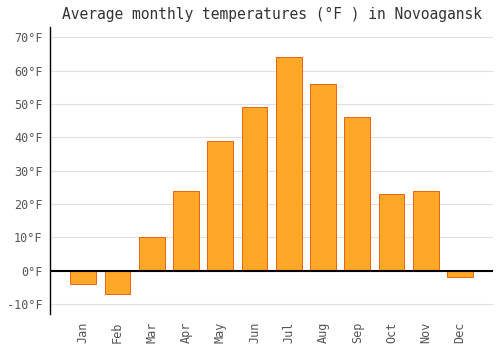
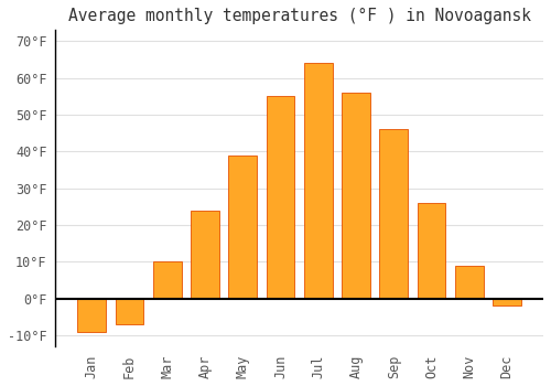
Jan: -4°F -> -9°F
Jun: 49°F -> 55°F
Oct: 23°F -> 26°F
Nov: 24°F -> 9°F
